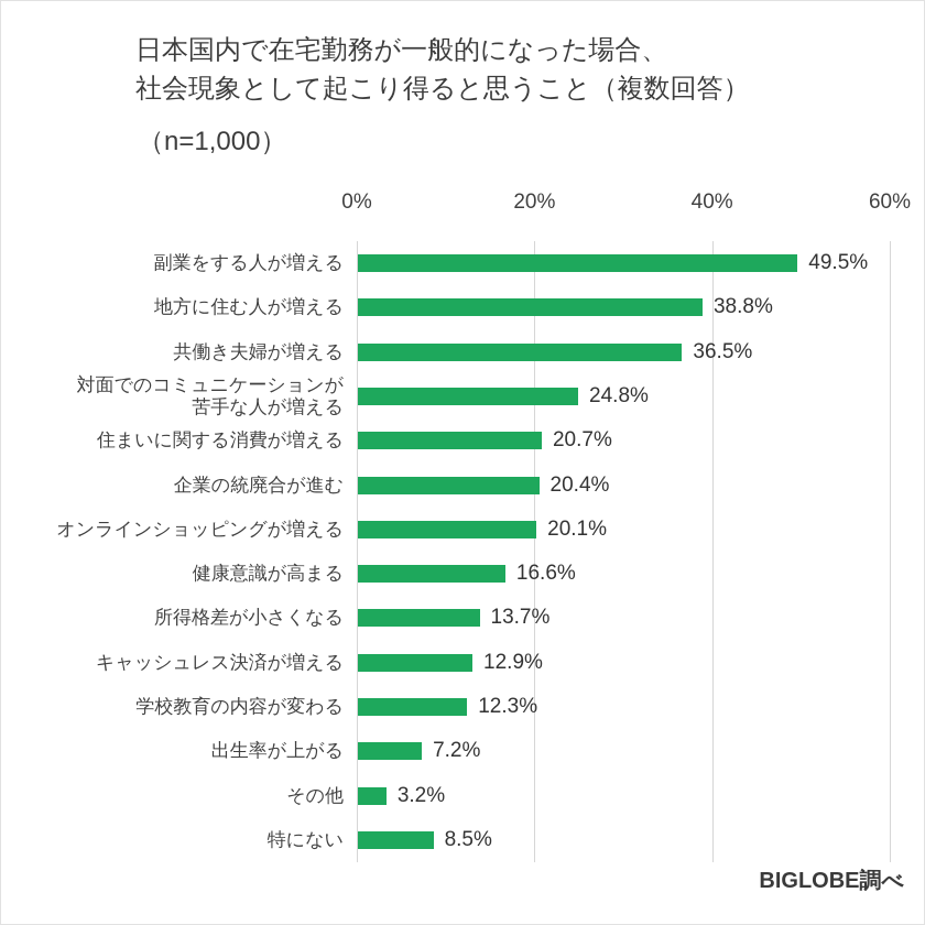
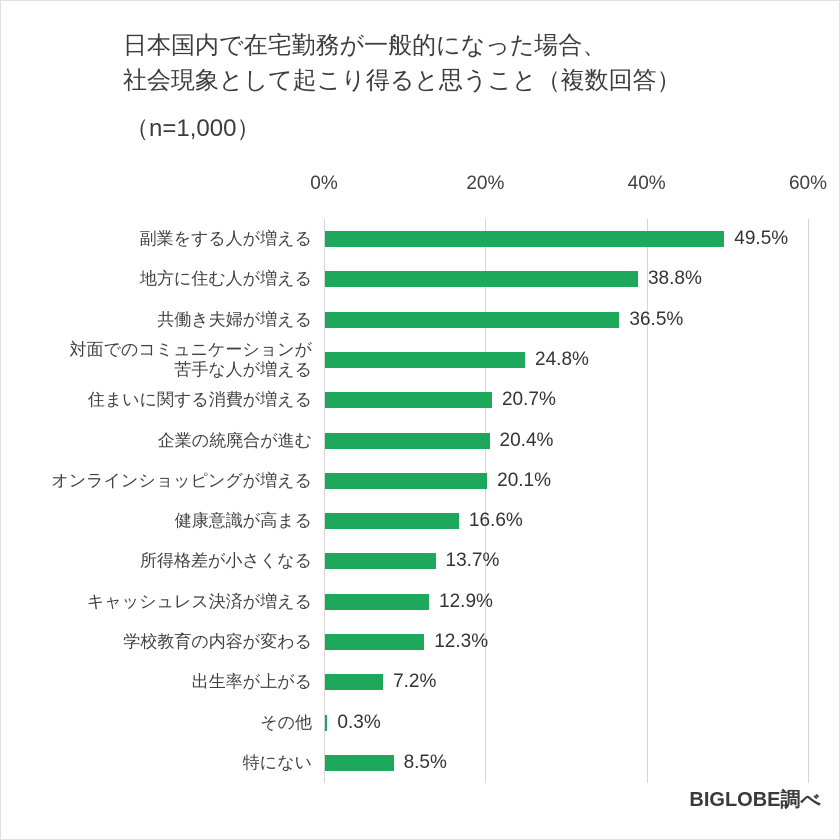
その他: 3.2% -> 0.3%
